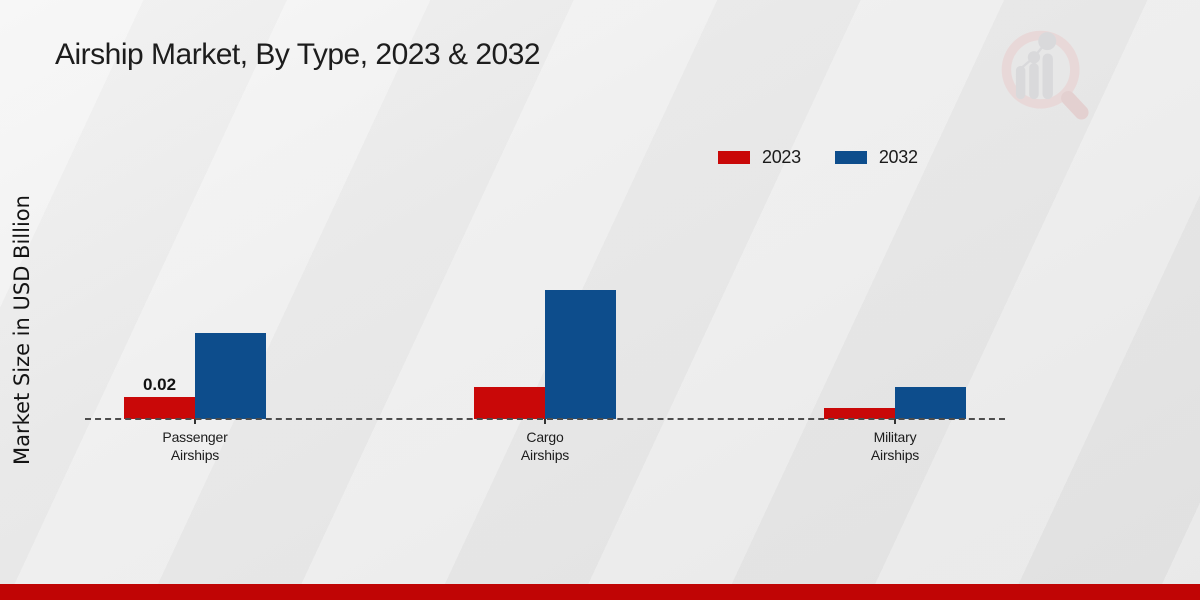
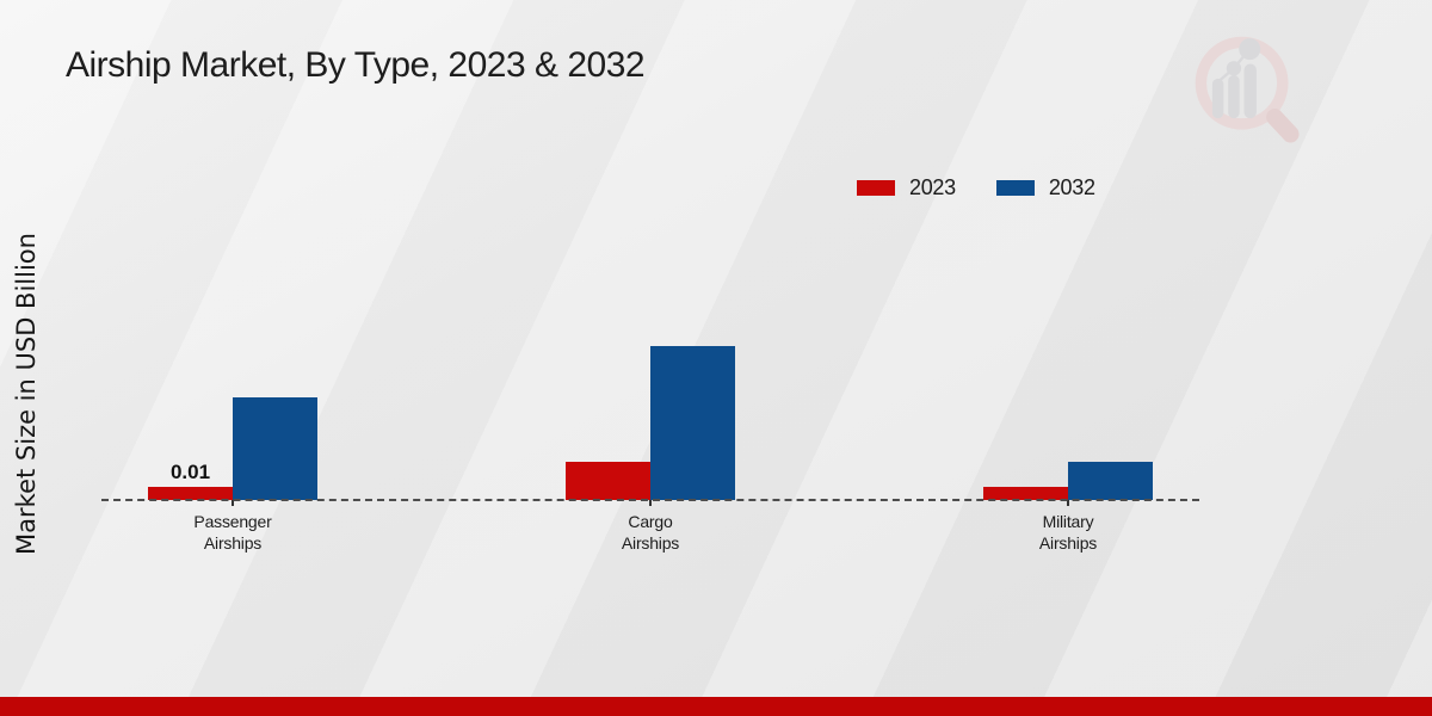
2023/Passenger Airships: 0.02 -> 0.01
